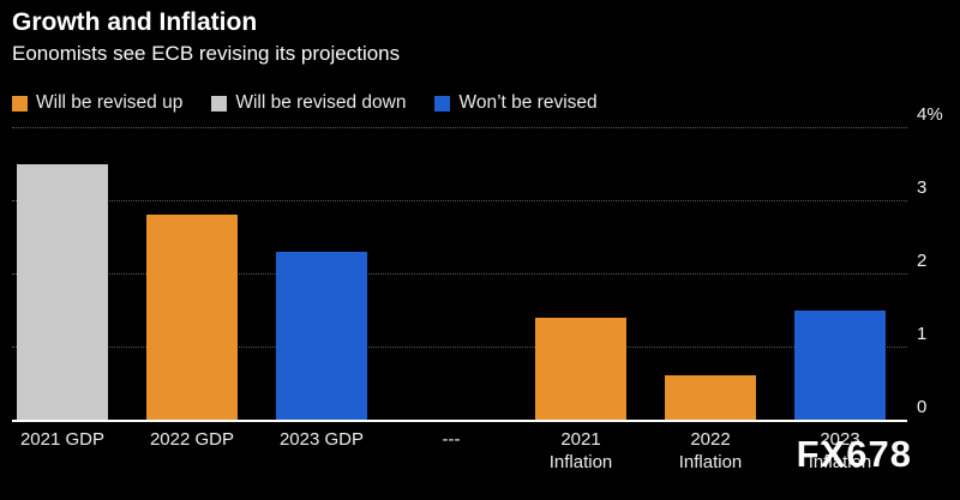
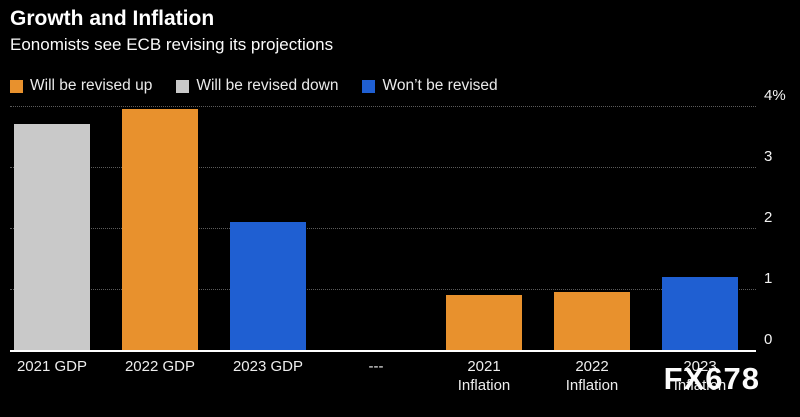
2021 GDP: 3.5% -> 3.7%
2022 GDP: 2.8% -> 4.0%
2023 GDP: 2.3% -> 2.1%
2021 Inflation: 1.4% -> 0.9%
2022 Inflation: 0.6% -> 0.9%
2023 Inflation: 1.5% -> 1.2%
